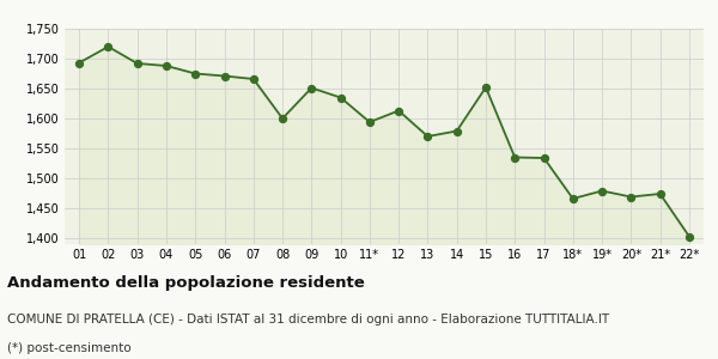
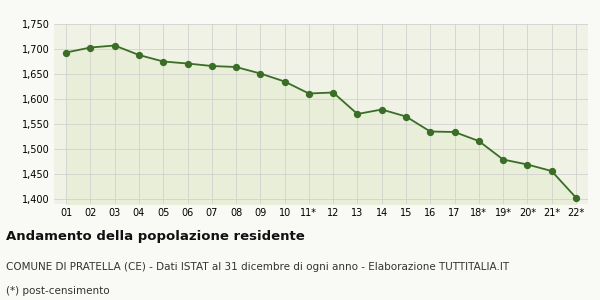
02: 1,720 -> 1,703
03: 1,692 -> 1,707
08: 1,600 -> 1,664
11*: 1,594 -> 1,611
15: 1,652 -> 1,565
18*: 1,466 -> 1,516
21*: 1,474 -> 1,456
